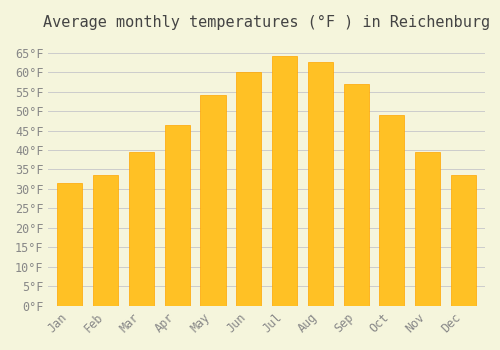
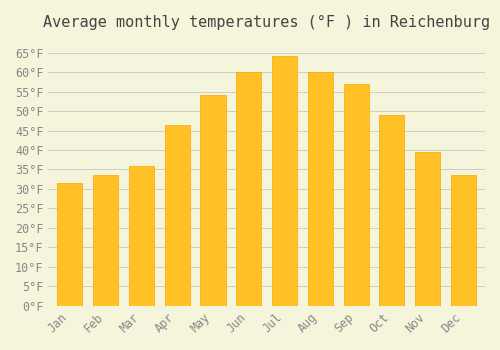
Mar: 39.5°F -> 36.0°F
Aug: 62.5°F -> 60.0°F
